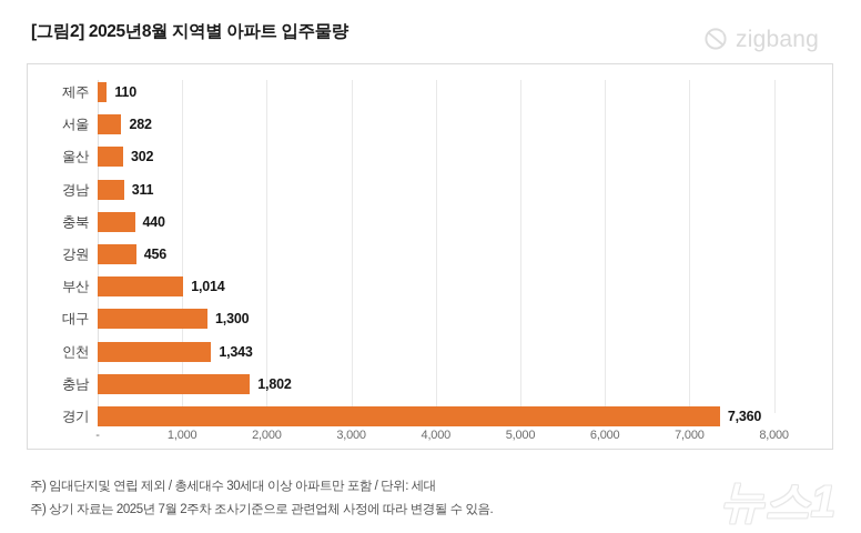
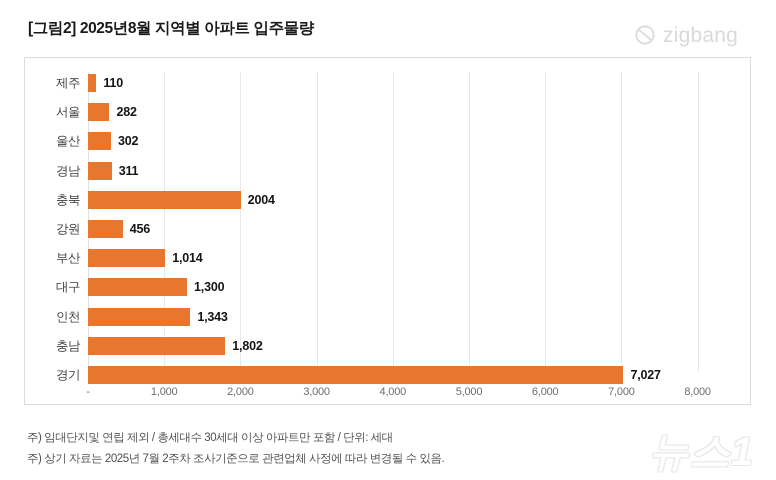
충북: 440 -> 2004
경기: 7,360 -> 7,027
